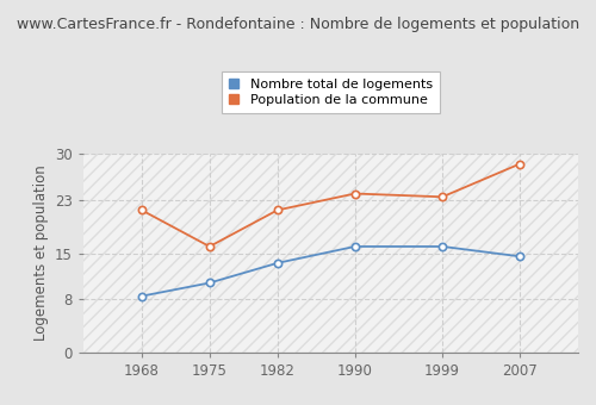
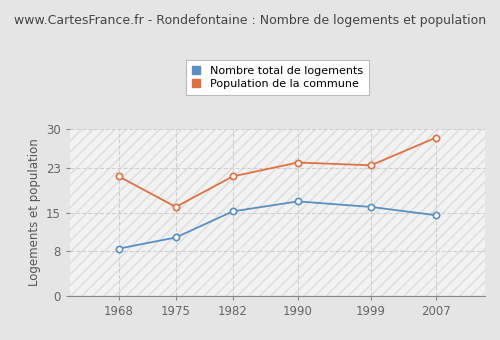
Nombre total de logements/1982: 13.5 -> 15.2
Nombre total de logements/1990: 16.0 -> 17.0
